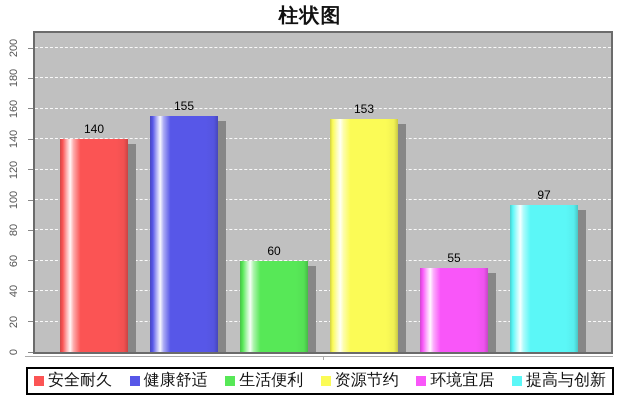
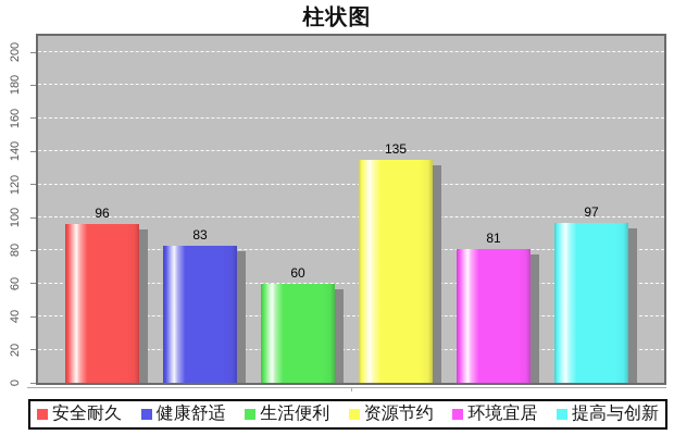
安全耐久: 140 -> 96
健康舒适: 155 -> 83
资源节约: 153 -> 135
环境宜居: 55 -> 81
